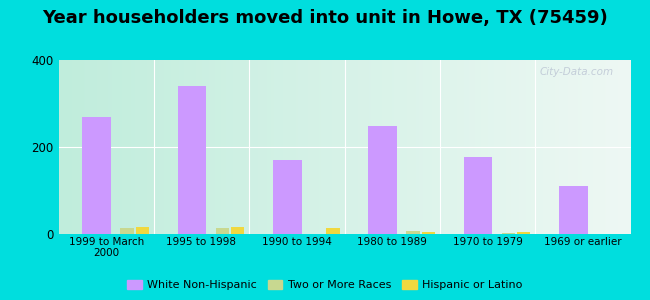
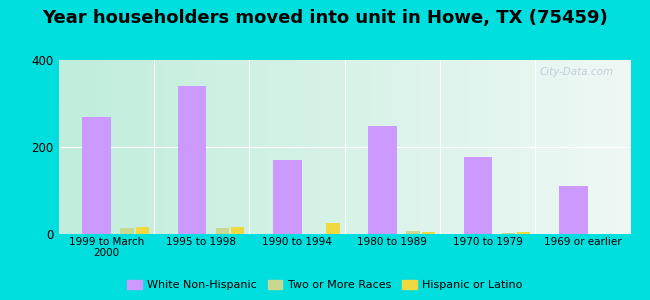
Hispanic or Latino/1990 to 1994: 13 -> 25
